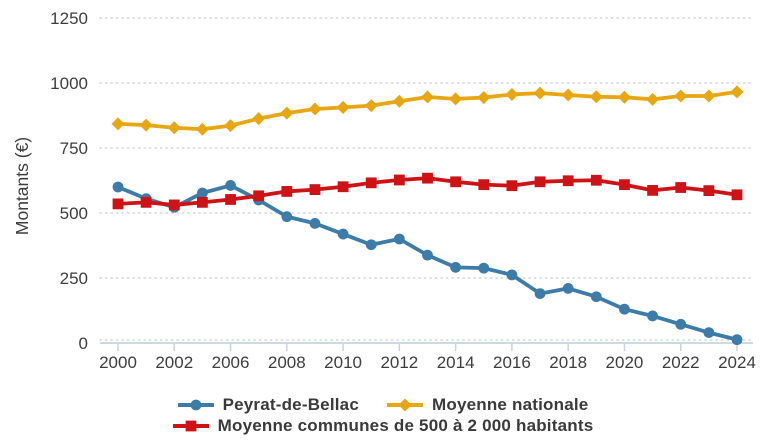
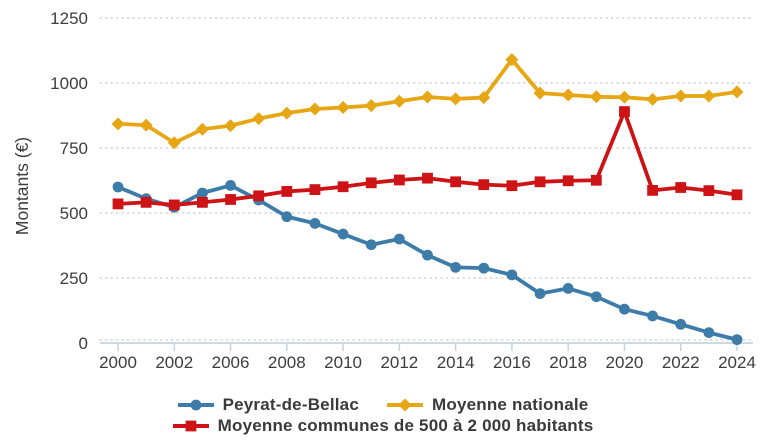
Moyenne nationale/2002: 830 -> 770
Moyenne nationale/2016: 960 -> 1090
Moyenne communes de 500 à 2 000 habitants/2020: 610 -> 890
